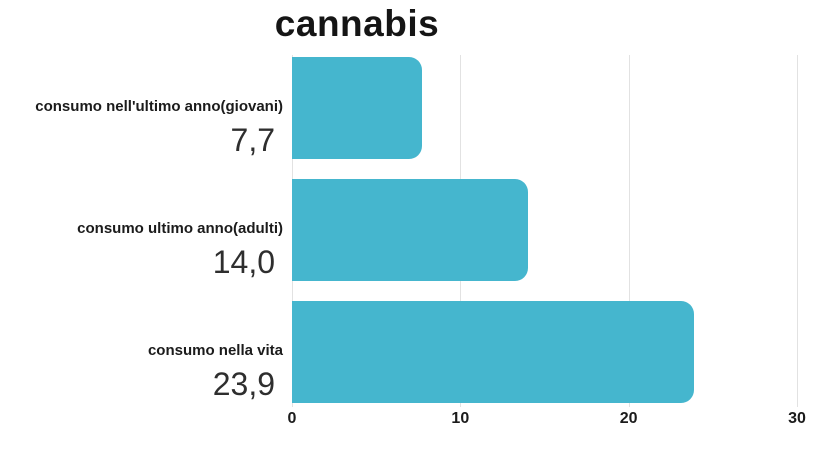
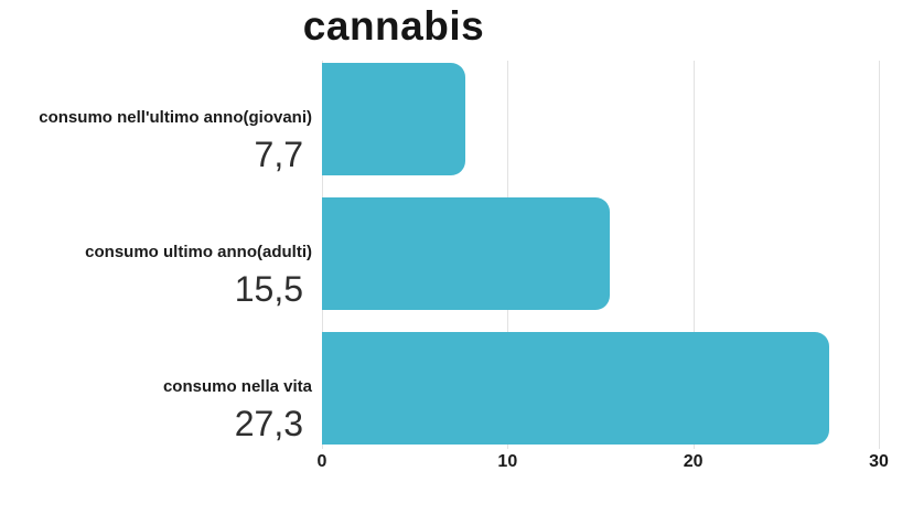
consumo ultimo anno(adulti): 14,0 -> 15,5
consumo nella vita: 23,9 -> 27,3
